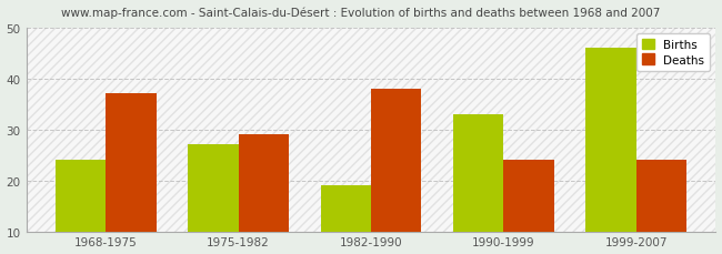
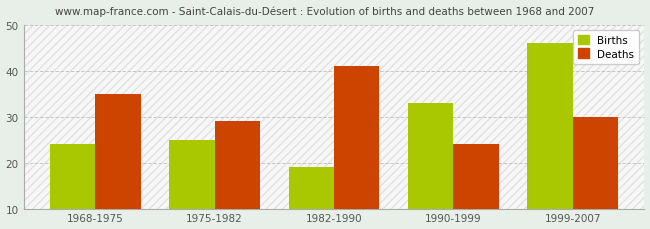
Deaths/1968-1975: 37 -> 35
Births/1975-1982: 27 -> 25
Deaths/1982-1990: 38 -> 41
Deaths/1999-2007: 24 -> 30
